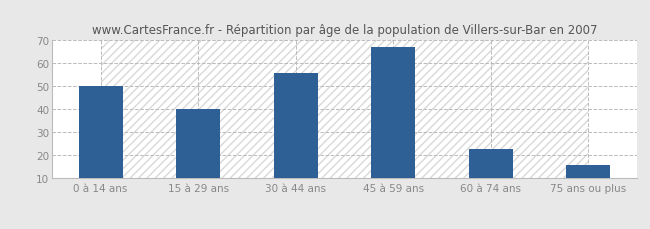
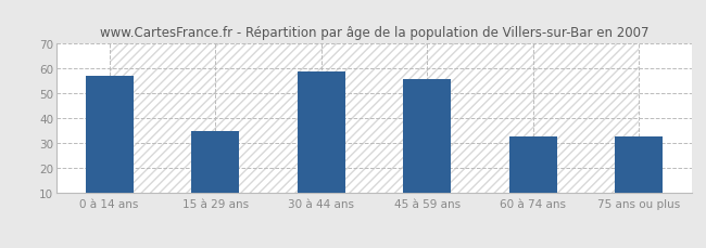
0 à 14 ans: 50 -> 57
15 à 29 ans: 40 -> 35
30 à 44 ans: 56 -> 59
45 à 59 ans: 67 -> 56
60 à 74 ans: 23 -> 33
75 ans ou plus: 16 -> 33
